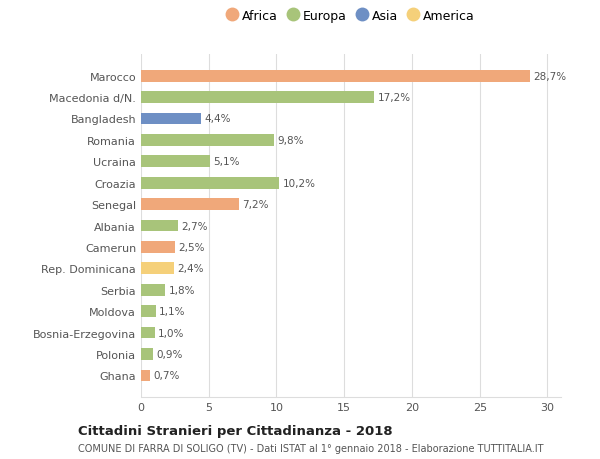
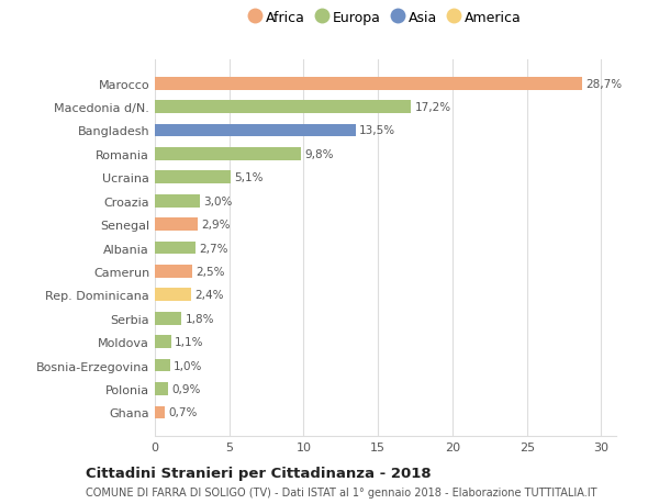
Bangladesh: 4,4% -> 13,5%
Croazia: 10,2% -> 3,0%
Senegal: 7,2% -> 2,9%
